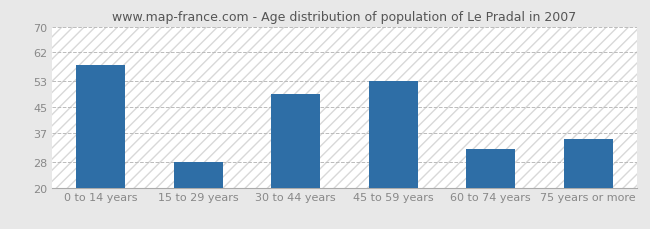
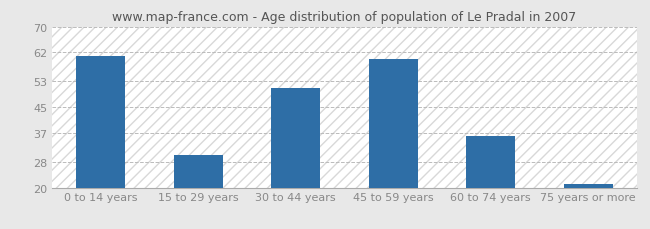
0 to 14 years: 58 -> 61
15 to 29 years: 28 -> 30
30 to 44 years: 49 -> 51
45 to 59 years: 53 -> 60
60 to 74 years: 32 -> 36
75 years or more: 35 -> 21
